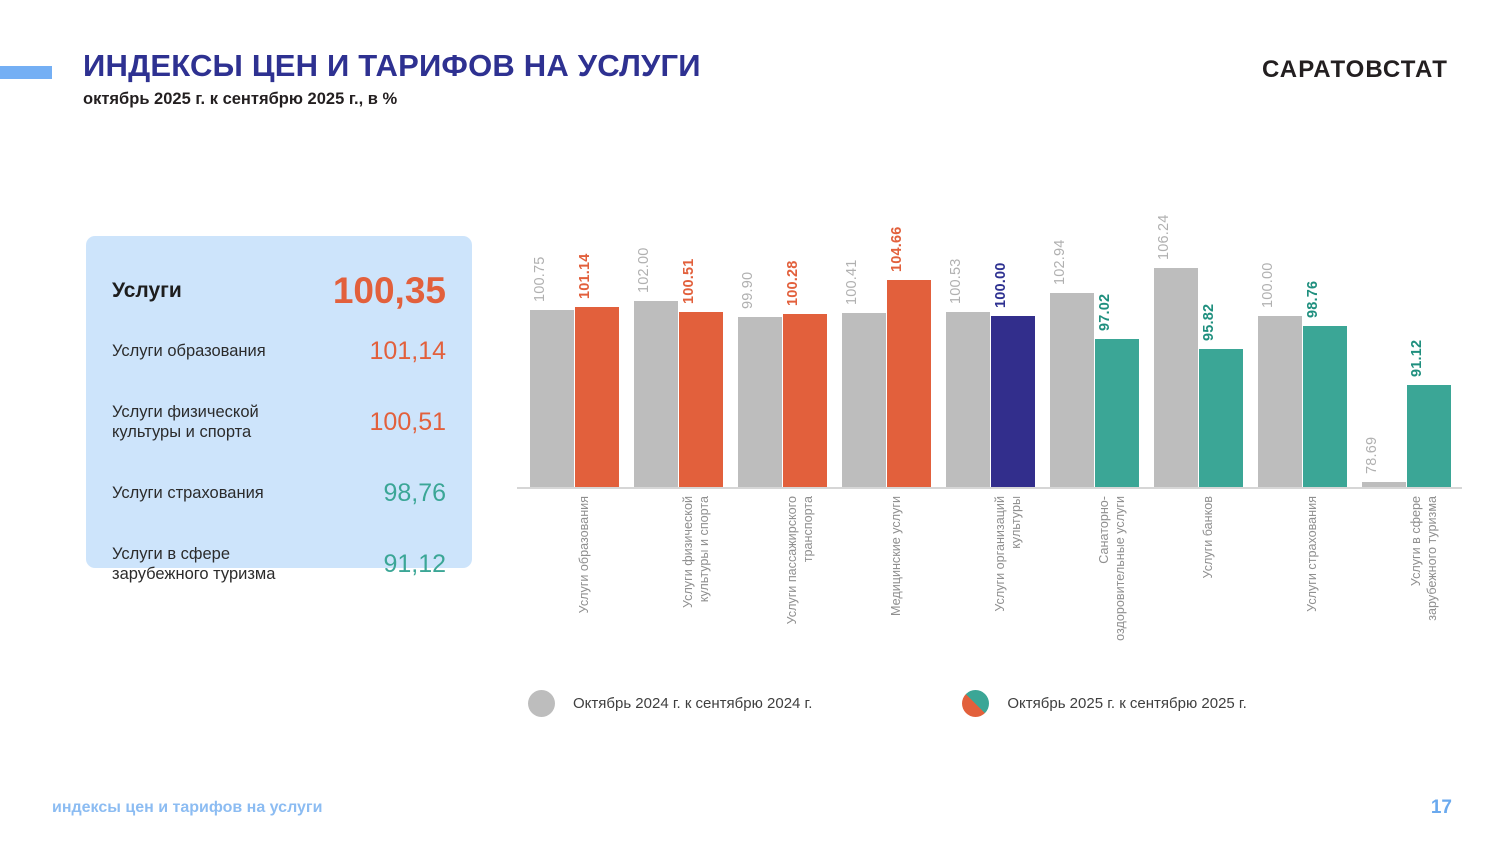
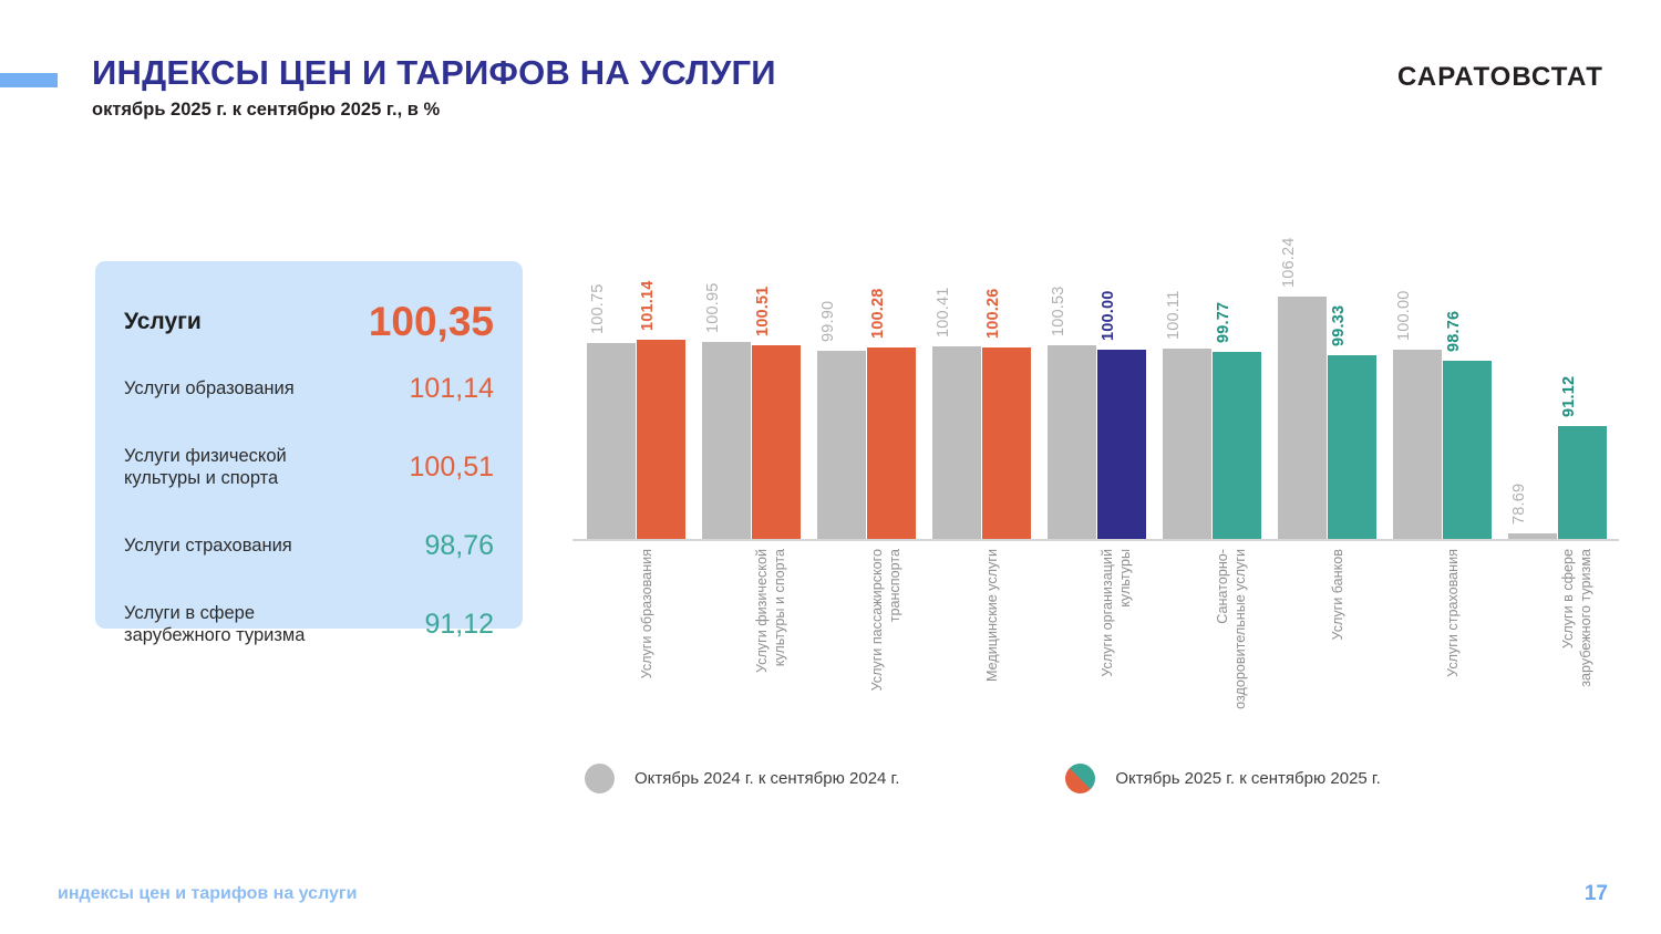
Октябрь 2024 г. к сентябрю 2024 г./Услуги физической культуры и спорта: 102.00 -> 100.95
Октябрь 2025 г. к сентябрю 2025 г./Медицинские услуги: 104.66 -> 100.26
Октябрь 2024 г. к сентябрю 2024 г./Санаторно-оздоровительные услуги: 102.94 -> 100.11
Октябрь 2025 г. к сентябрю 2025 г./Санаторно-оздоровительные услуги: 97.02 -> 99.77
Октябрь 2025 г. к сентябрю 2025 г./Услуги банков: 95.82 -> 99.33
